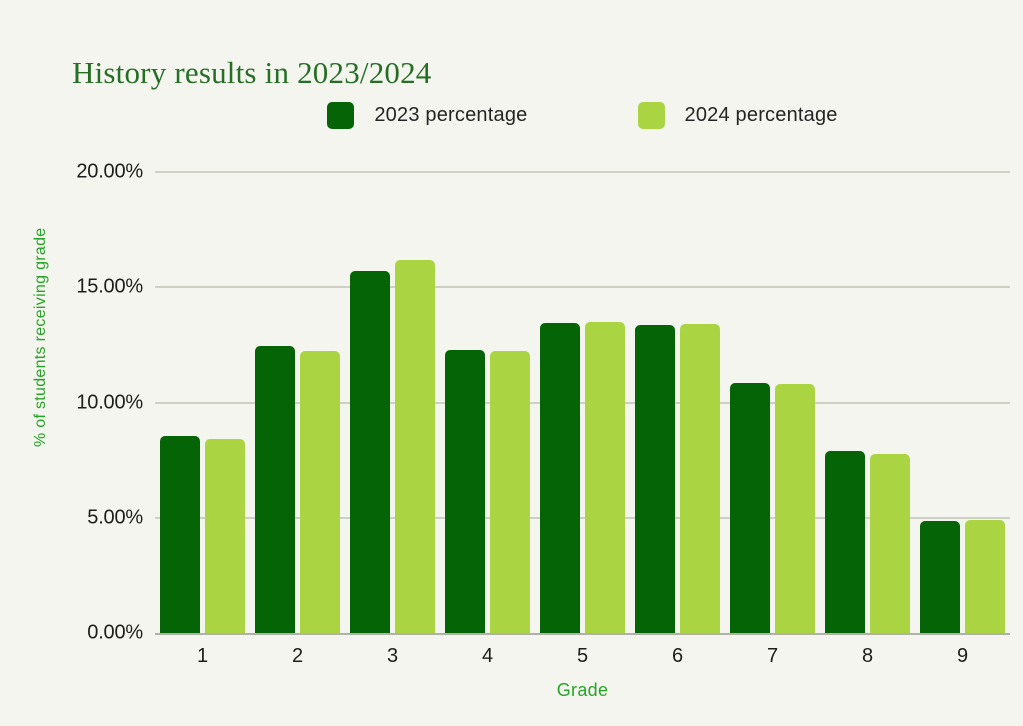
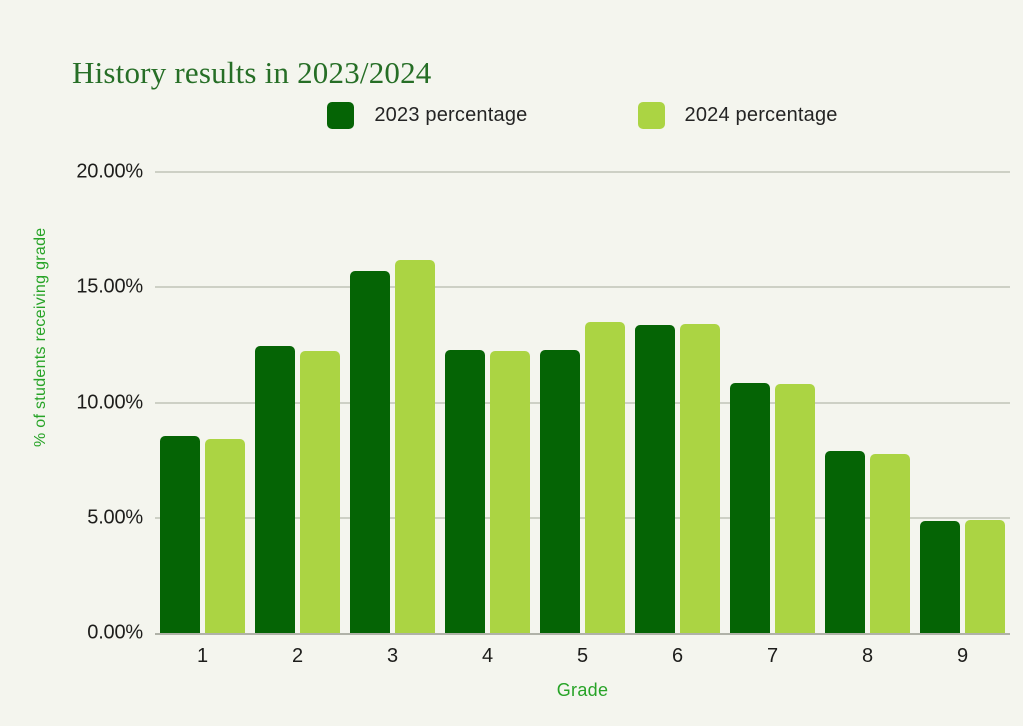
2023 percentage/5: 13.4% -> 12.3%
